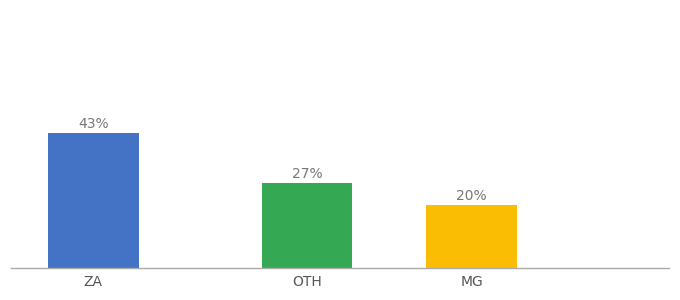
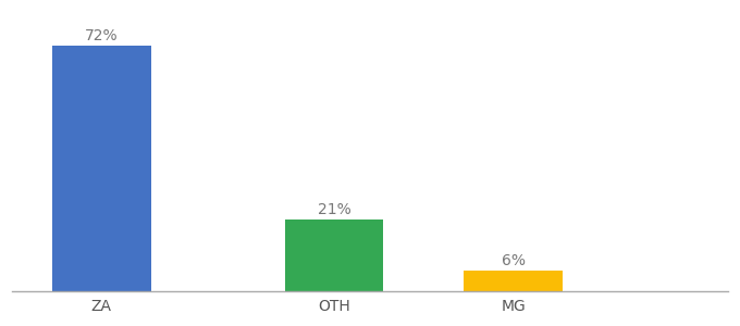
ZA: 43% -> 72%
OTH: 27% -> 21%
MG: 20% -> 6%
